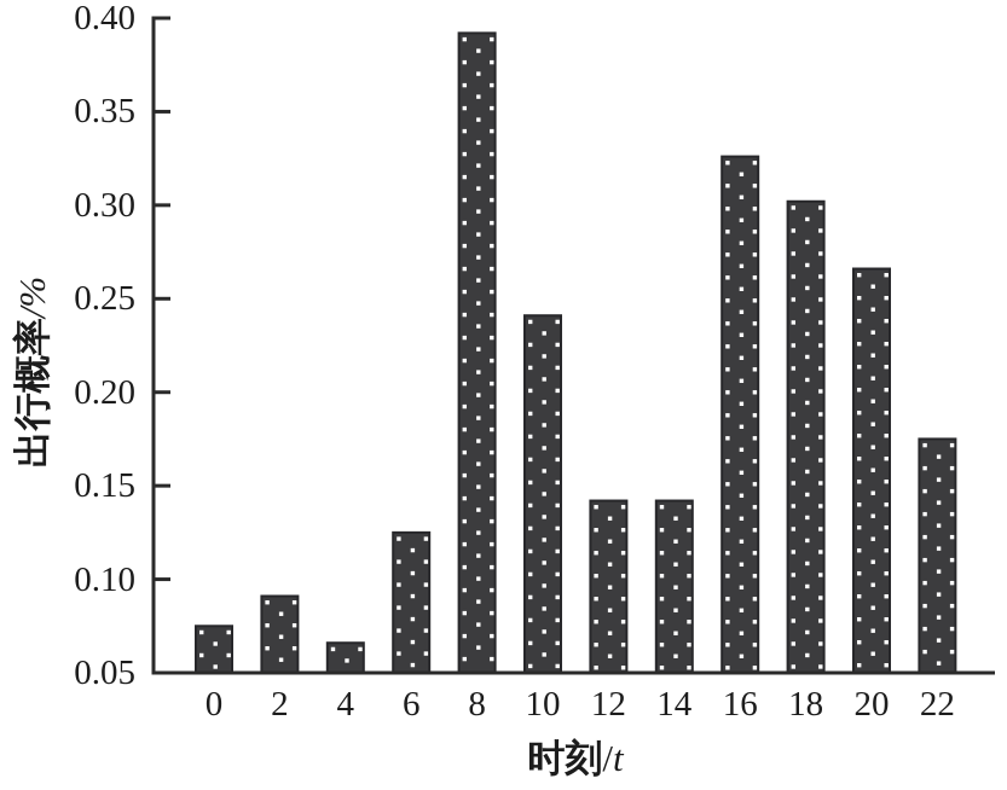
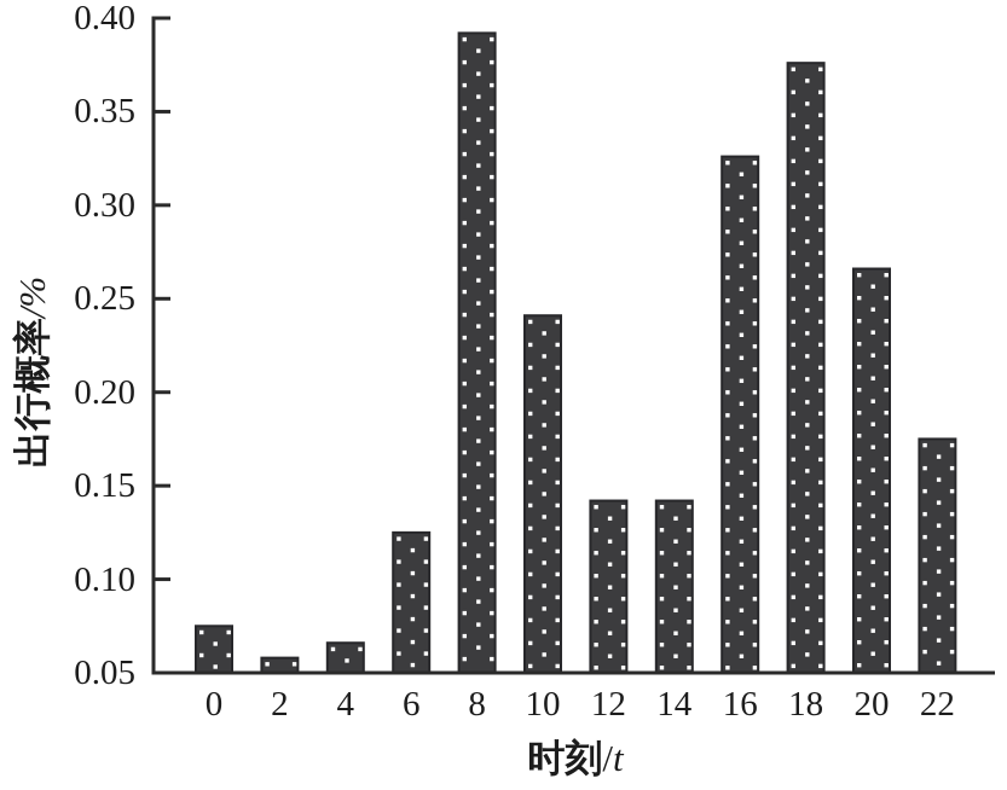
2: 0.091 -> 0.058
18: 0.302 -> 0.376
